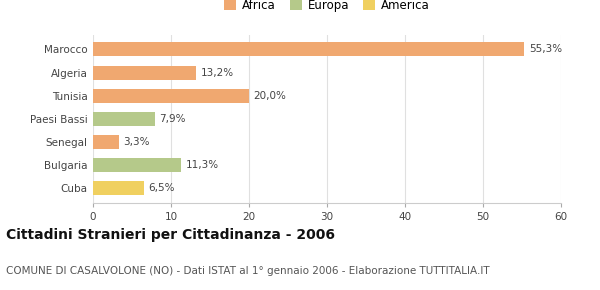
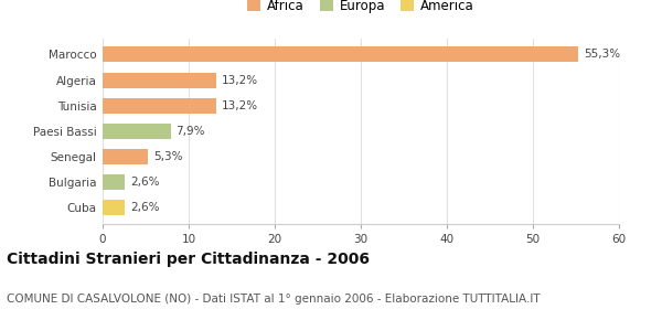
Tunisia: 20,0% -> 13,2%
Senegal: 3,3% -> 5,3%
Bulgaria: 11,3% -> 2,6%
Cuba: 6,5% -> 2,6%
